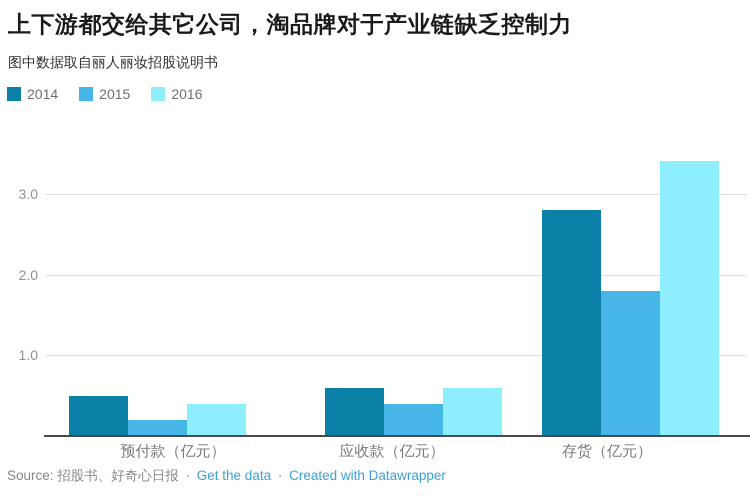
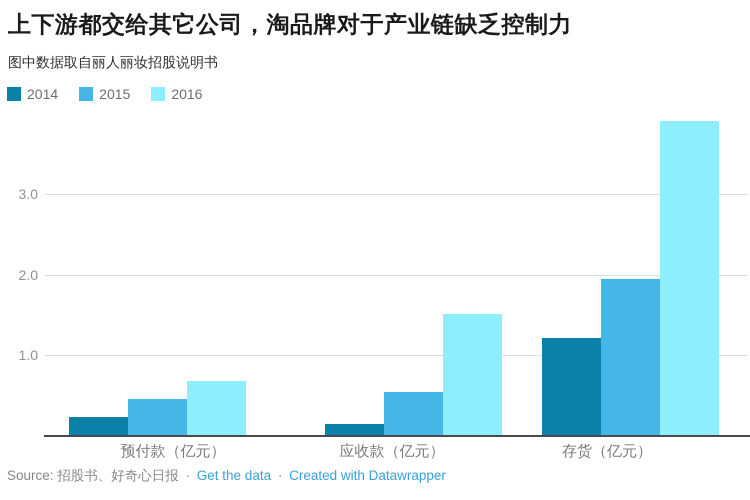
2014/预付款（亿元）: 0.5 -> 0.2
2015/预付款（亿元）: 0.2 -> 0.5
2016/预付款（亿元）: 0.4 -> 0.7
2014/应收款（亿元）: 0.6 -> 0.1
2015/应收款（亿元）: 0.4 -> 0.5
2016/应收款（亿元）: 0.6 -> 1.5
2014/存货（亿元）: 2.8 -> 1.2
2015/存货（亿元）: 1.8 -> 1.9
2016/存货（亿元）: 3.4 -> 3.9
